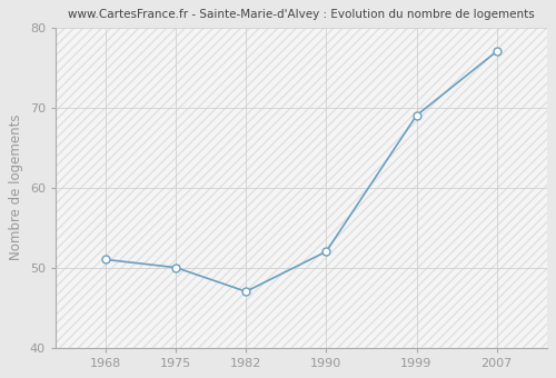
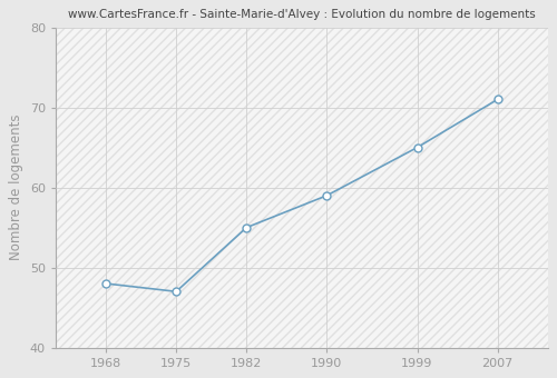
1968: 51 -> 48
1975: 50 -> 47
1982: 47 -> 55
1990: 52 -> 59
1999: 69 -> 65
2007: 77 -> 71
